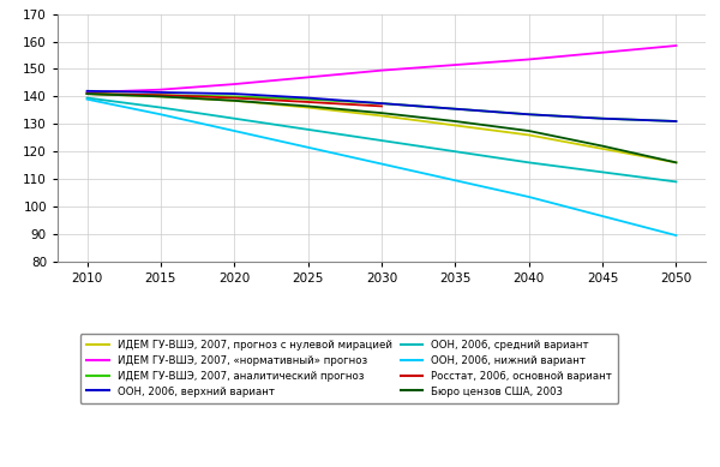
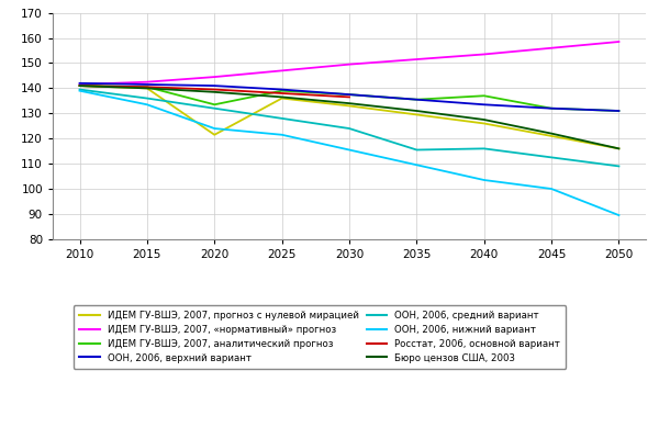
ИДЕМ ГУ-ВШЭ, 2007, прогноз с нулевой мирацией/2020: 138.5 -> 121.5
ИДЕМ ГУ-ВШЭ, 2007, аналитический прогноз/2020: 140.0 -> 133.5
ООН, 2006, нижний вариант/2020: 127.5 -> 124.0
ООН, 2006, средний вариант/2035: 120.0 -> 115.5
ИДЕМ ГУ-ВШЭ, 2007, аналитический прогноз/2040: 133.5 -> 137.0
ООН, 2006, нижний вариант/2045: 96.5 -> 100.0
